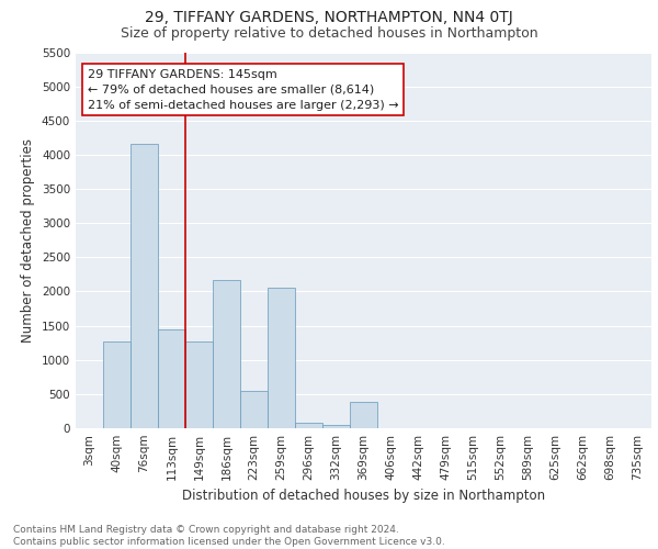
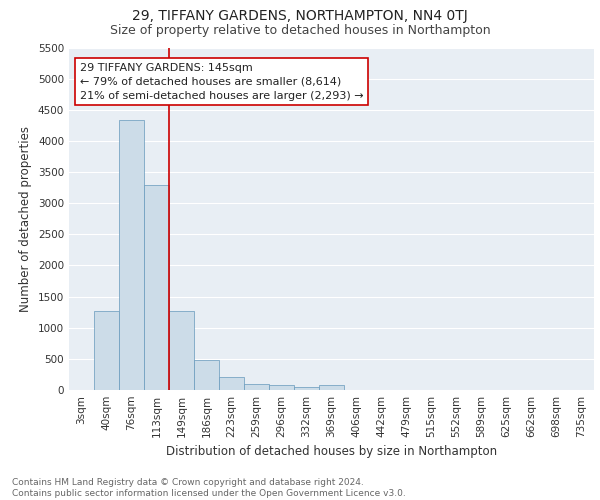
76sqm: 4160 -> 4340
113sqm: 1440 -> 3300
186sqm: 2160 -> 480
223sqm: 540 -> 220
259sqm: 2060 -> 100
369sqm: 380 -> 80
